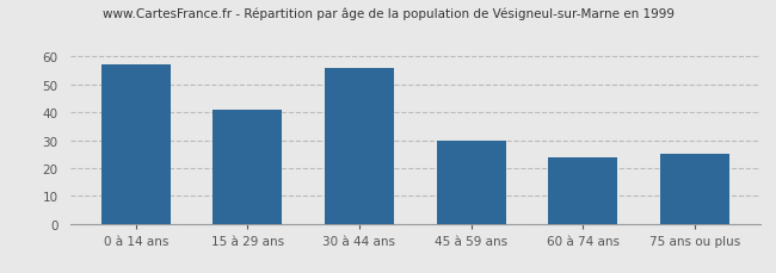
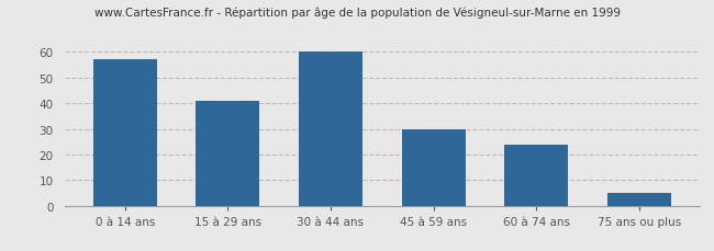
30 à 44 ans: 56 -> 60
75 ans ou plus: 25 -> 5
